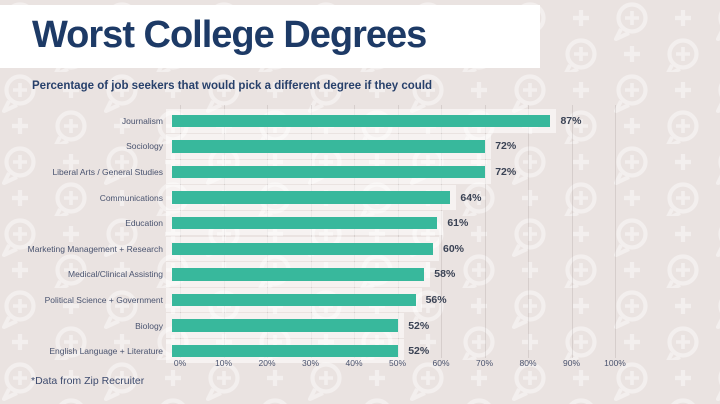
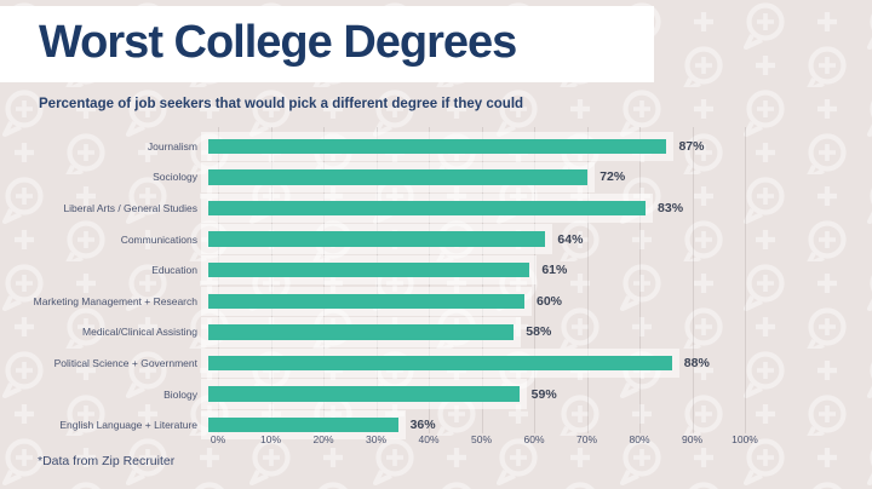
Liberal Arts / General Studies: 72% -> 83%
Political Science + Government: 56% -> 88%
Biology: 52% -> 59%
English Language + Literature: 52% -> 36%
